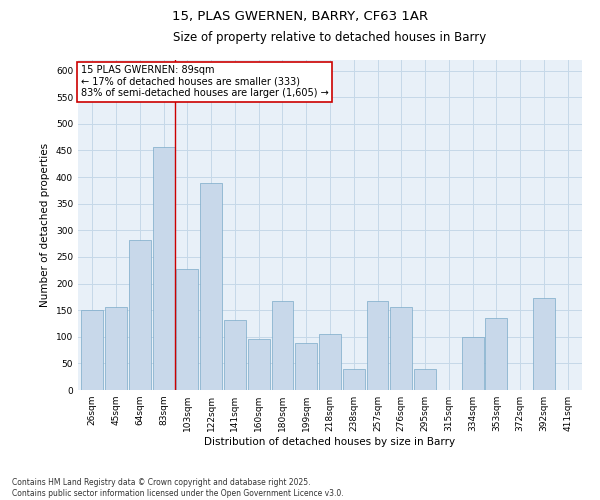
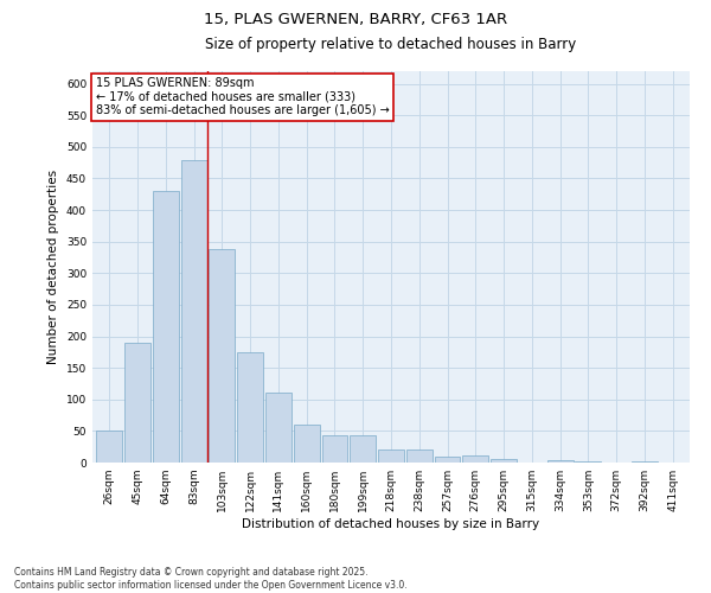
26sqm: 150 -> 50
45sqm: 156 -> 190
64sqm: 282 -> 430
83sqm: 456 -> 480
103sqm: 228 -> 338
122sqm: 388 -> 175
141sqm: 132 -> 110
160sqm: 96 -> 60
180sqm: 168 -> 43
199sqm: 88 -> 43
218sqm: 106 -> 20
238sqm: 40 -> 20
257sqm: 168 -> 10
276sqm: 156 -> 12
295sqm: 40 -> 5
334sqm: 100 -> 3
353sqm: 136 -> 1
392sqm: 172 -> 1
